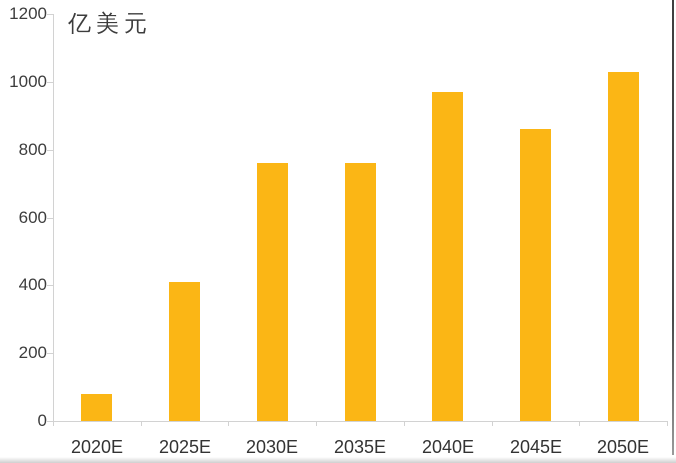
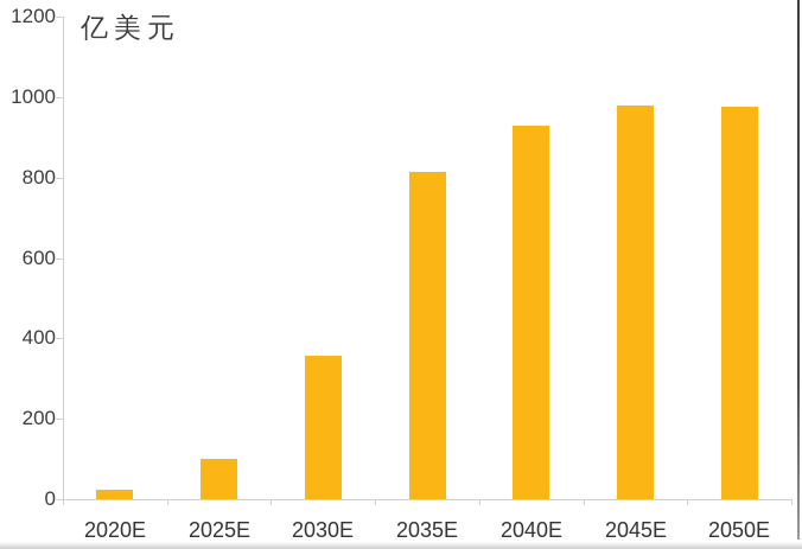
2020E: 80 -> 20
2025E: 410 -> 100
2030E: 760 -> 360
2035E: 760 -> 820
2040E: 970 -> 930
2045E: 860 -> 980
2050E: 1030 -> 980
